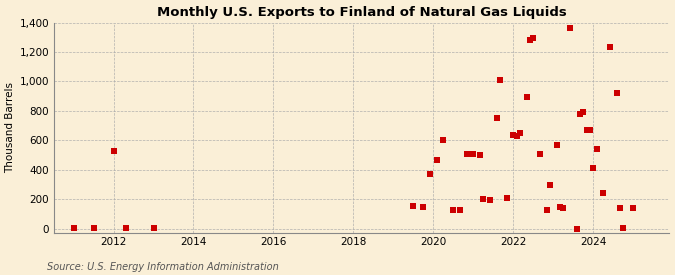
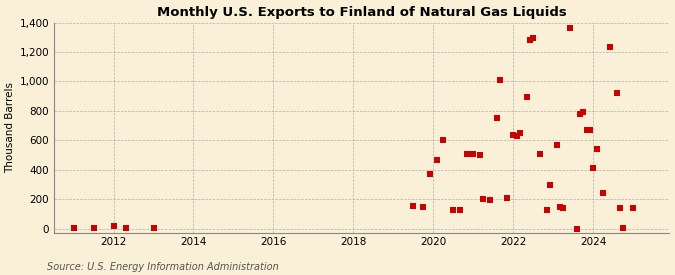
2012: 530 -> 20
